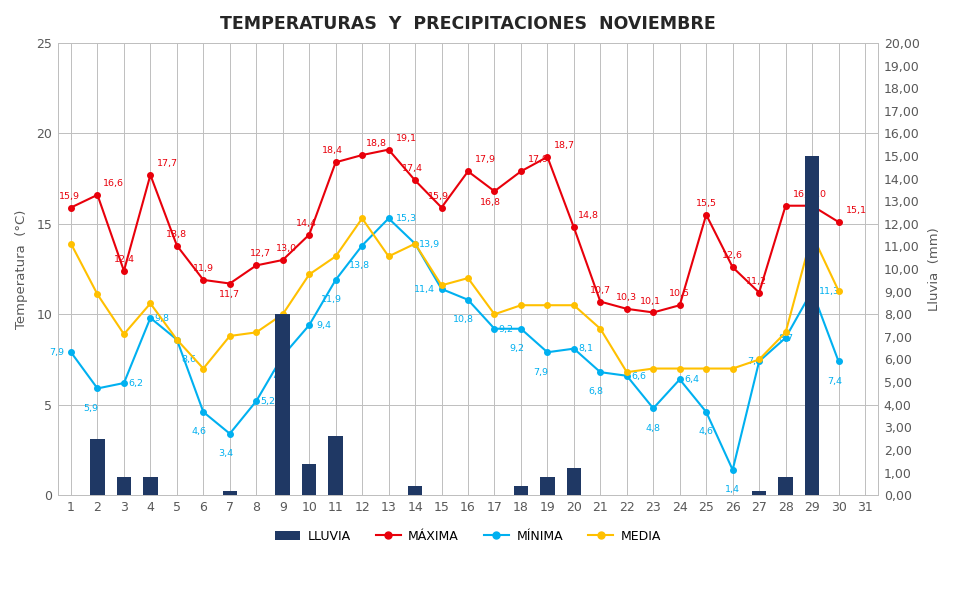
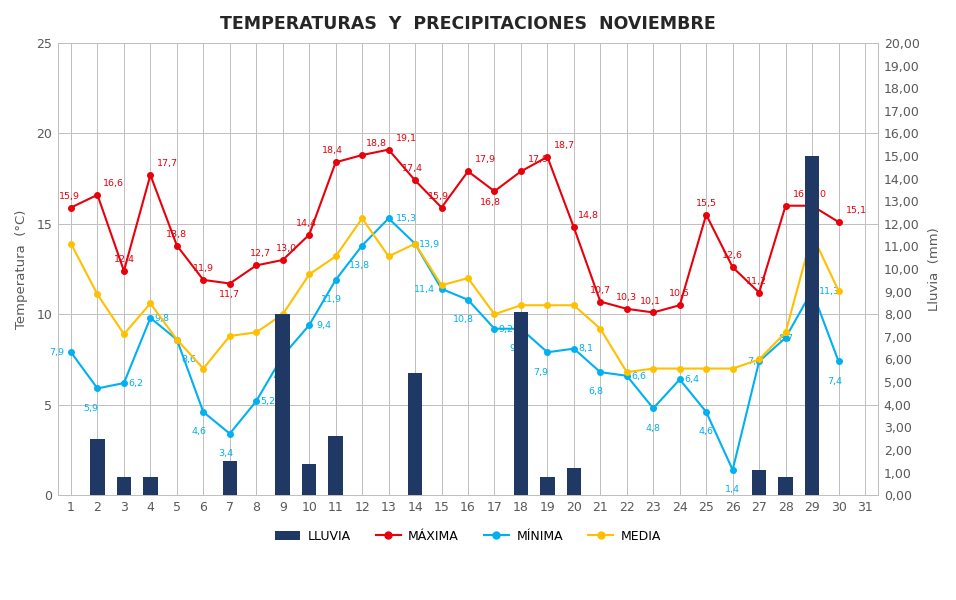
LLUVIA/7: 0,2 -> 1,5
LLUVIA/14: 0,4 -> 5,4
LLUVIA/18: 0,4 -> 8,1
LLUVIA/27: 0,2 -> 1,1
